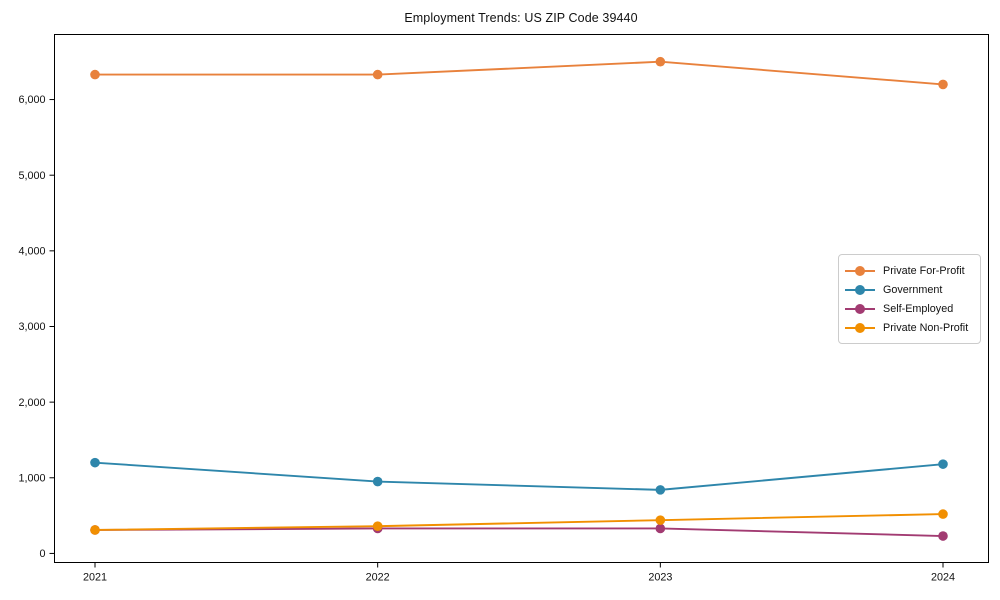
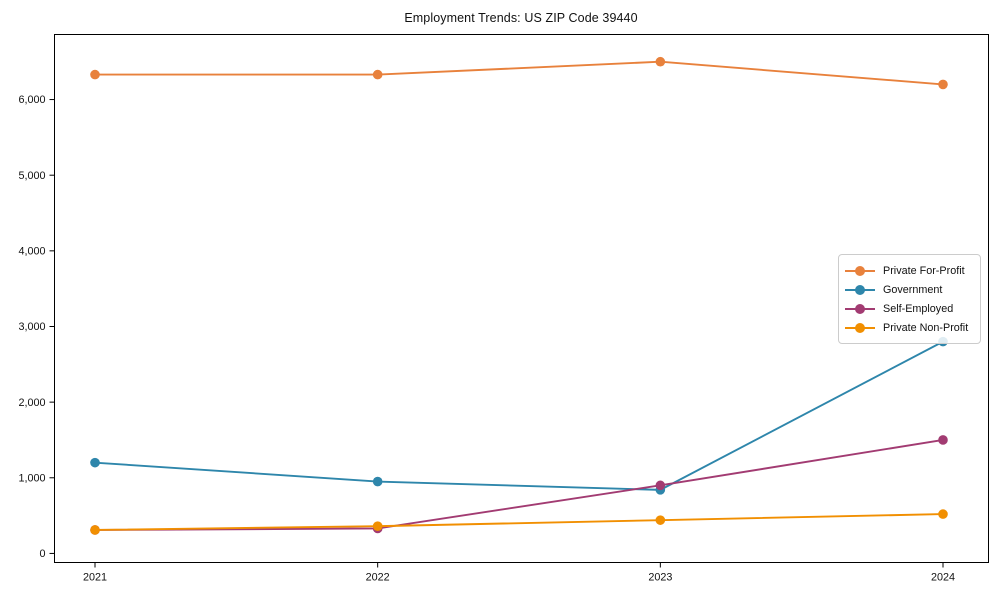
Self-Employed/2023: 300 -> 900
Government/2024: 1200 -> 2800
Self-Employed/2024: 200 -> 1500
